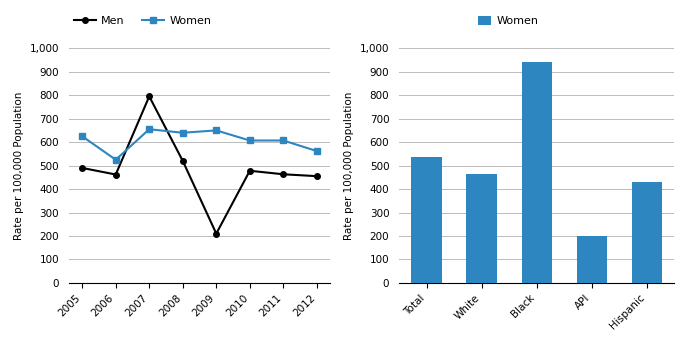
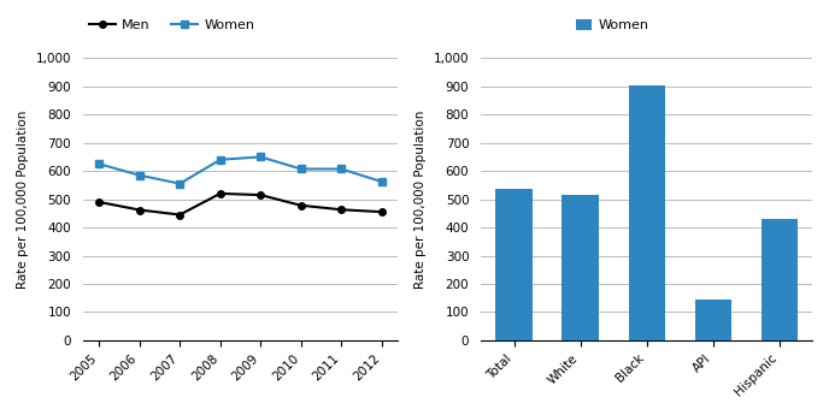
Women/2006: 525 -> 585
Men/2007: 795 -> 445
Women/2007: 655 -> 555
Men/2009: 210 -> 515
White: 465 -> 515
Black: 940 -> 905
API: 200 -> 143
